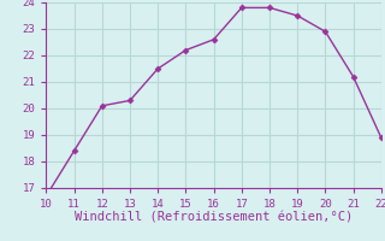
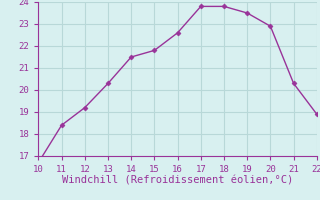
12: 20.1 -> 19.2
15: 22.2 -> 21.8
21: 21.2 -> 20.3
